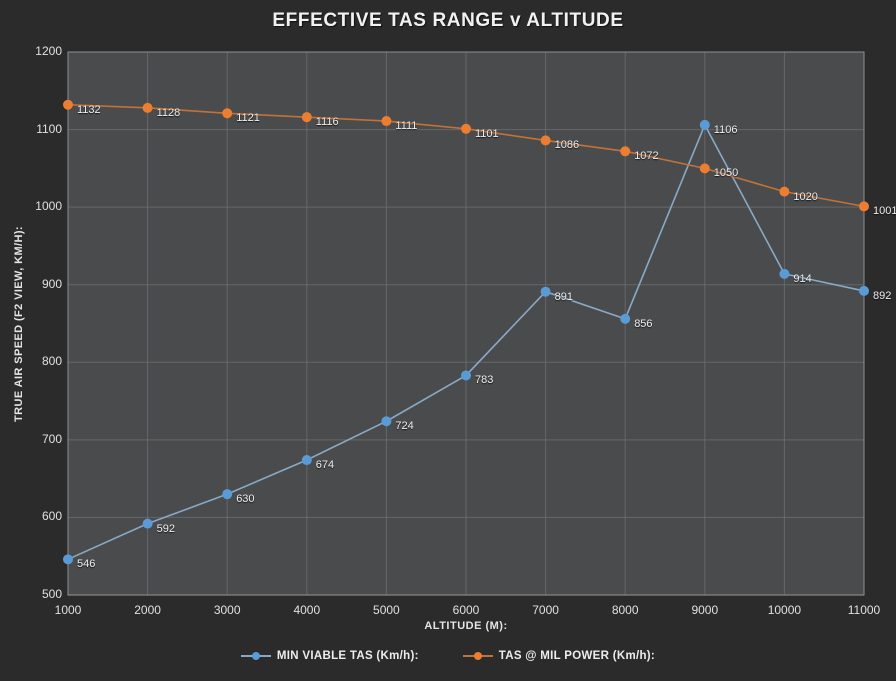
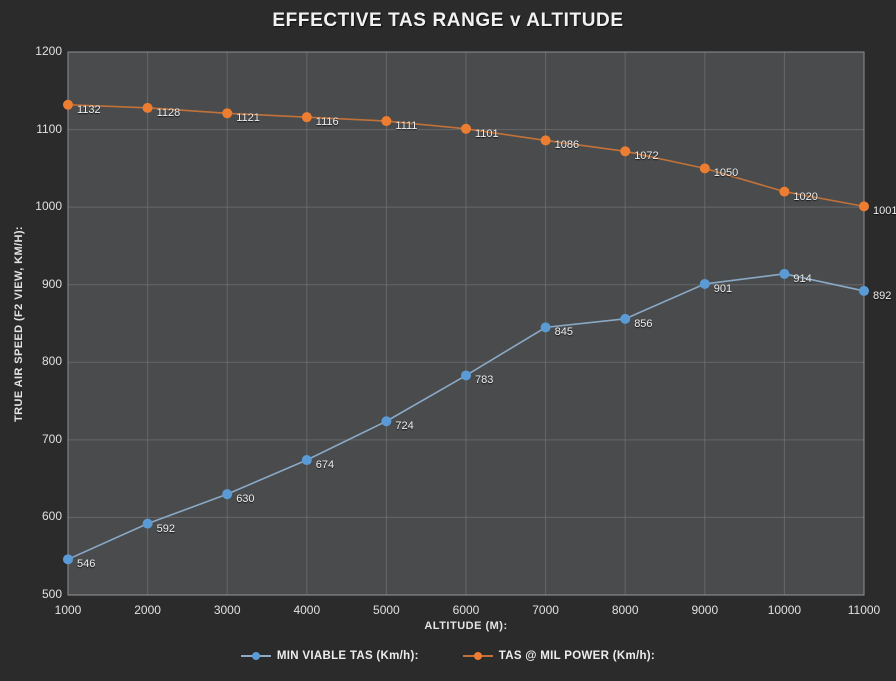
MIN VIABLE TAS (Km/h):/7000: 891 -> 845
MIN VIABLE TAS (Km/h):/9000: 1106 -> 901
